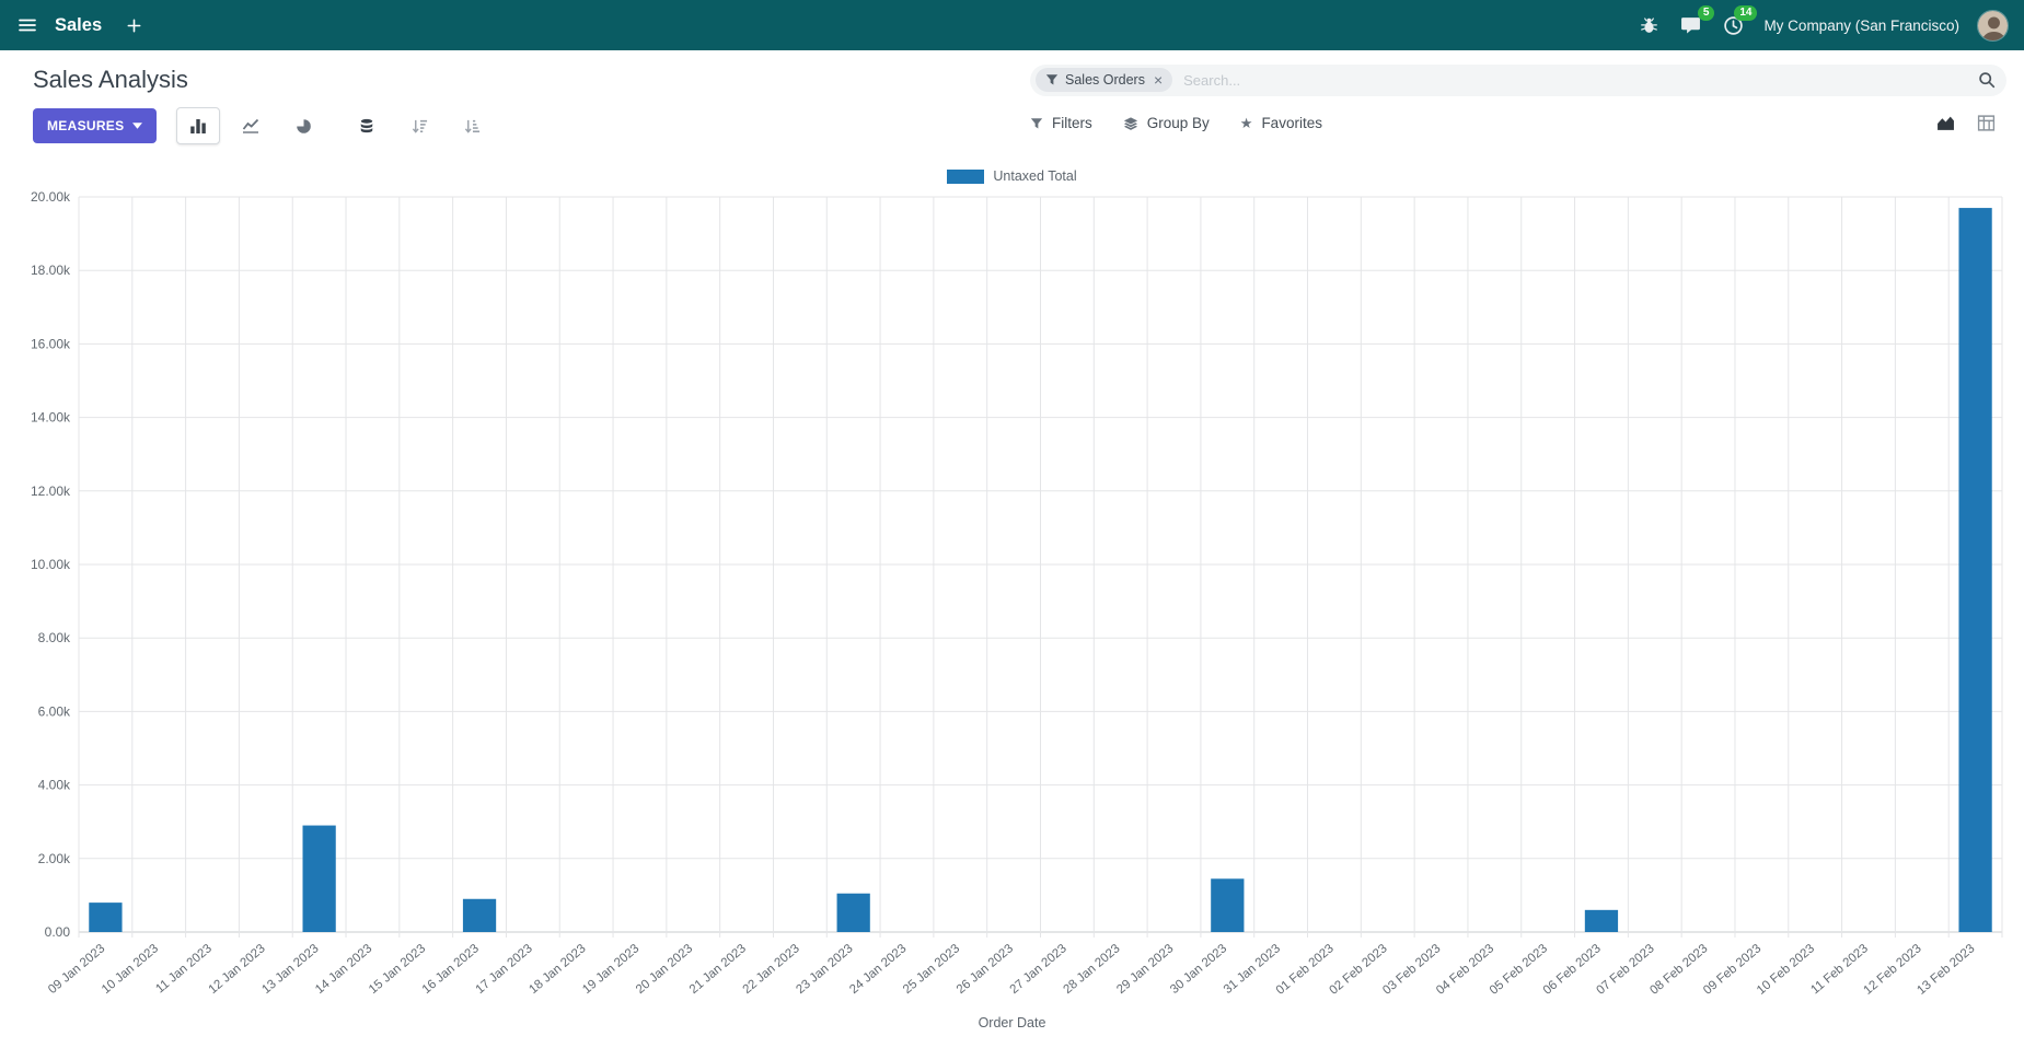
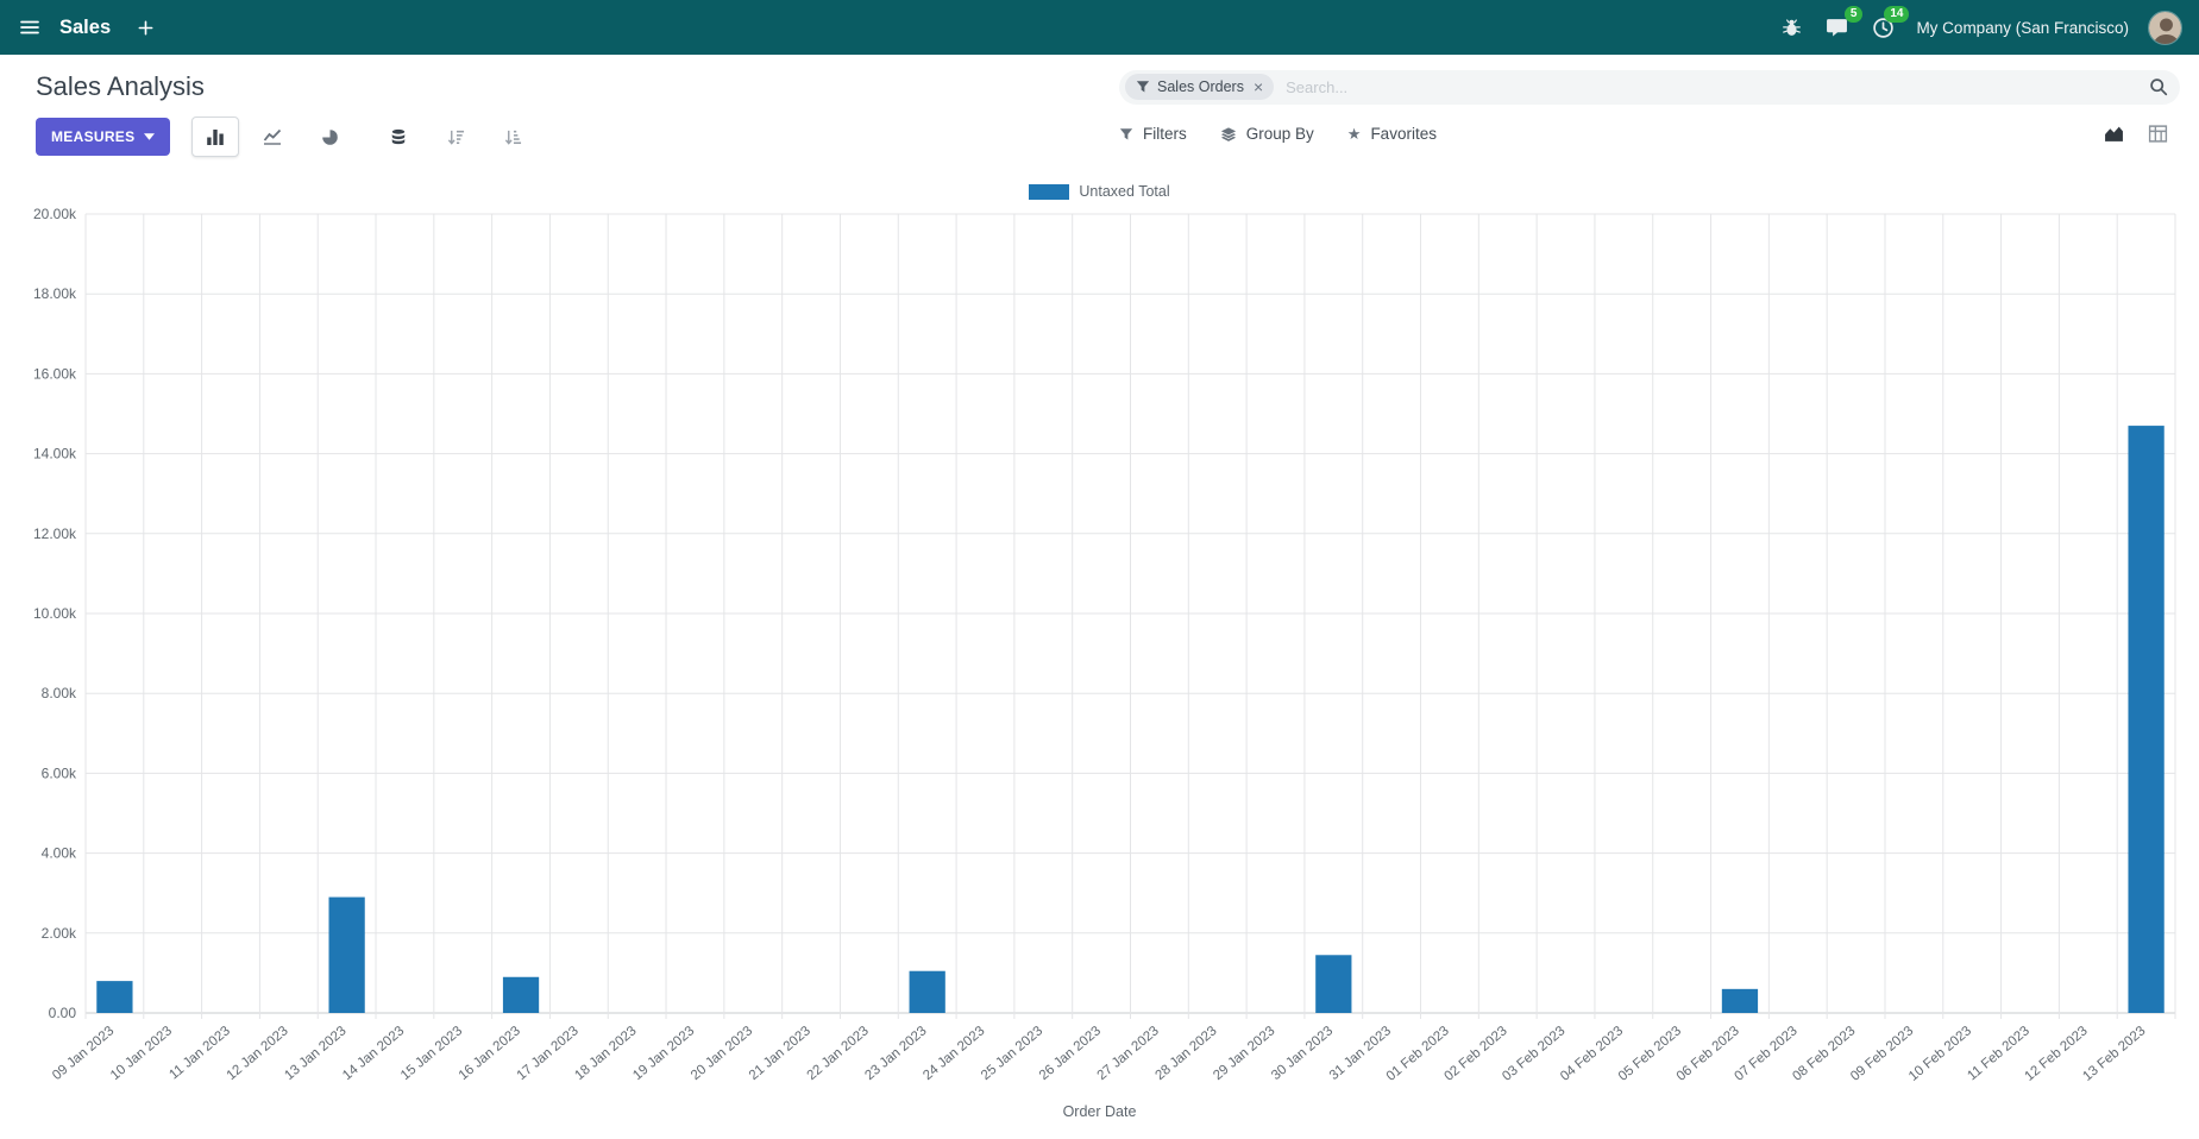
13 Feb 2023: 19.7k -> 14.7k
